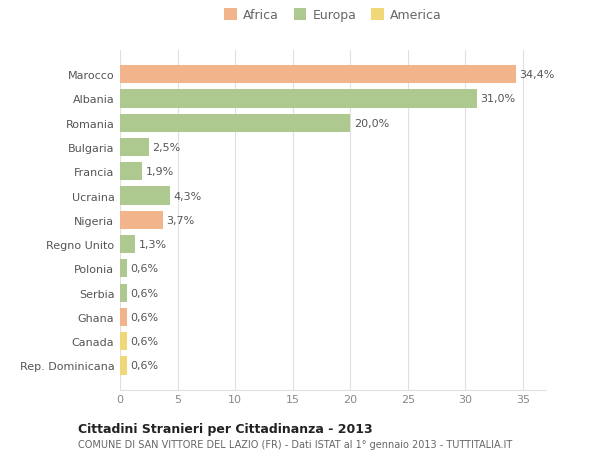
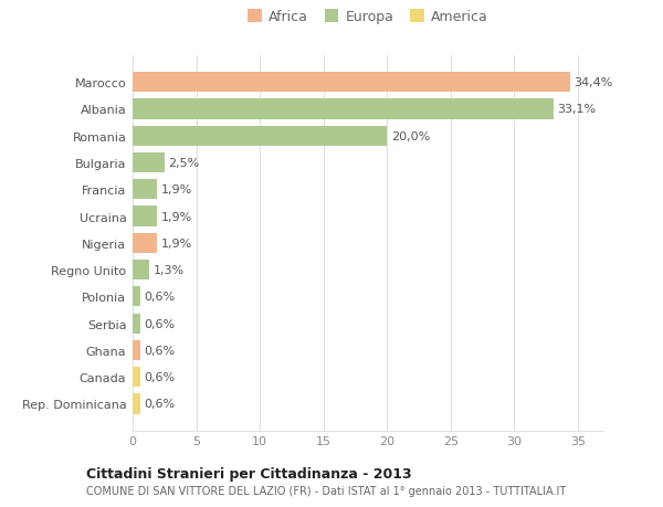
Albania: 31,0% -> 33,1%
Ucraina: 4,3% -> 1,9%
Nigeria: 3,7% -> 1,9%
